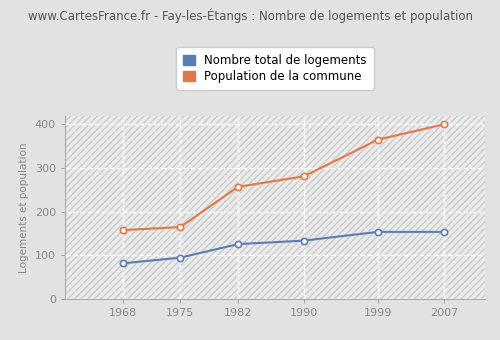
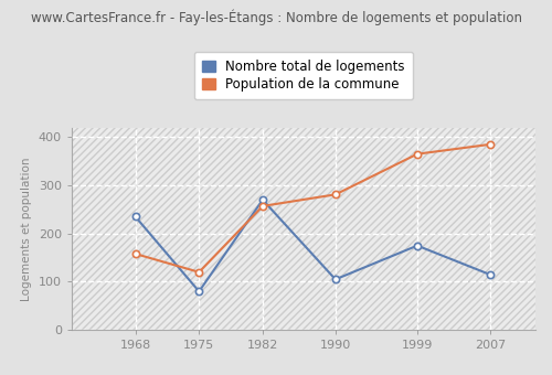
Nombre total de logements/1968: 82 -> 235
Nombre total de logements/1975: 95 -> 80
Population de la commune/1975: 165 -> 120
Nombre total de logements/1982: 126 -> 270
Nombre total de logements/1990: 134 -> 105
Nombre total de logements/1999: 154 -> 175
Nombre total de logements/2007: 154 -> 115
Population de la commune/2007: 400 -> 385
